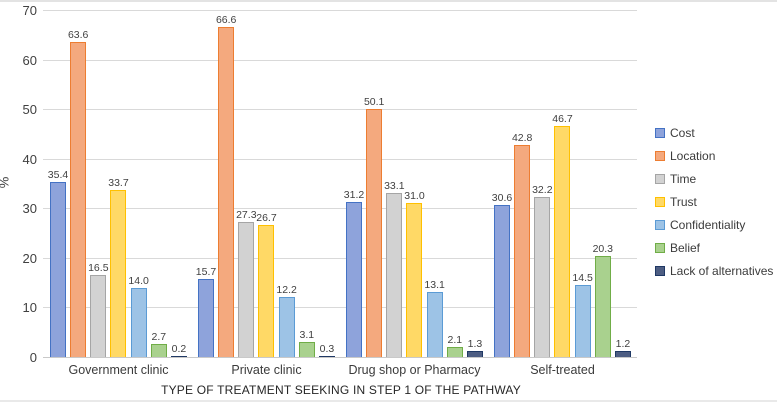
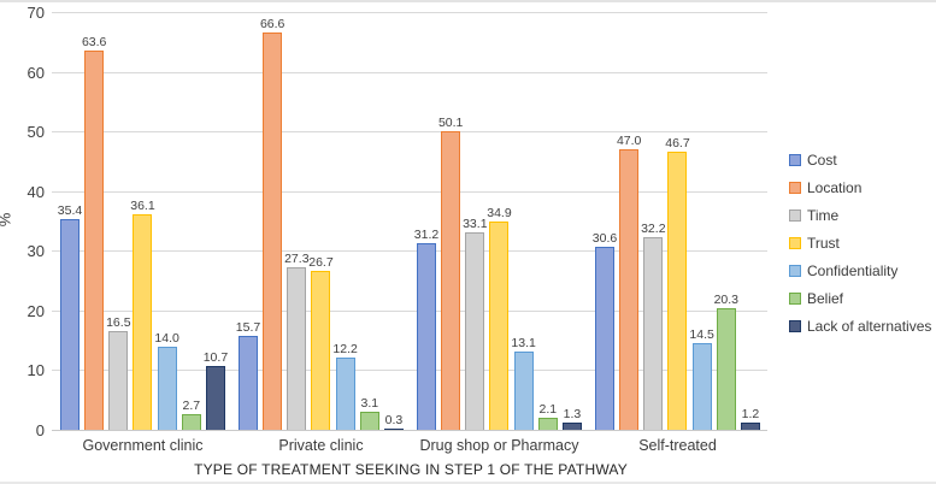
Trust/Government clinic: 33.7 -> 36.1
Lack of alternatives/Government clinic: 0.2 -> 10.7
Trust/Drug shop or Pharmacy: 31.0 -> 34.9
Location/Self-treated: 42.8 -> 47.0
